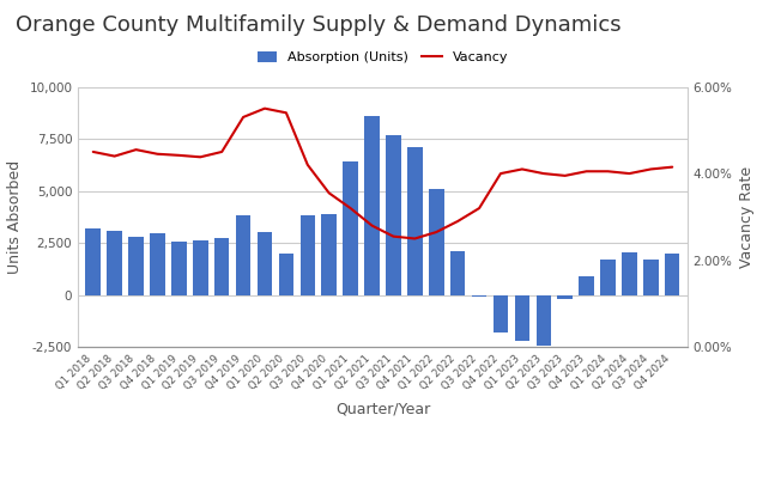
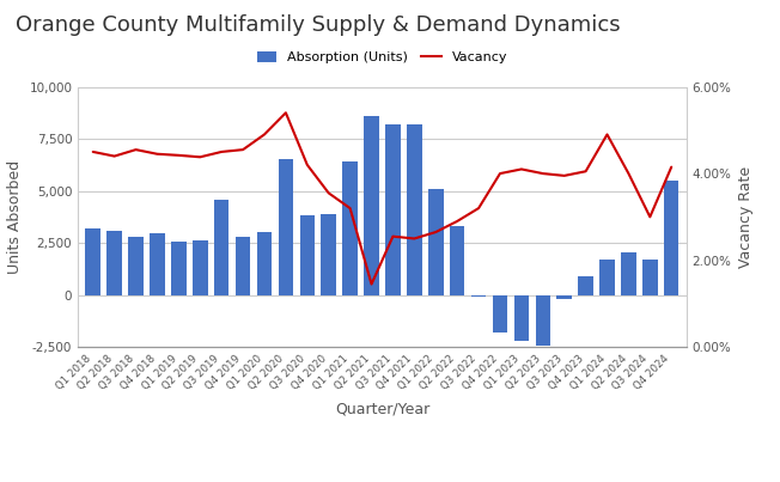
Absorption (Units)/Q3 2019: 2,800 -> 4,600
Absorption (Units)/Q4 2019: 3,800 -> 2,800
Vacancy/Q4 2019: 5.30% -> 4.55%
Vacancy/Q1 2020: 5.50% -> 4.90%
Absorption (Units)/Q2 2020: 2,000 -> 6,500
Vacancy/Q2 2021: 2.80% -> 1.45%
Absorption (Units)/Q3 2021: 7,700 -> 8,200
Absorption (Units)/Q4 2021: 7,100 -> 8,200
Absorption (Units)/Q2 2022: 2,100 -> 3,300
Vacancy/Q1 2024: 4.05% -> 4.90%
Vacancy/Q3 2024: 4.10% -> 3.00%
Absorption (Units)/Q4 2024: 2,000 -> 5,500
